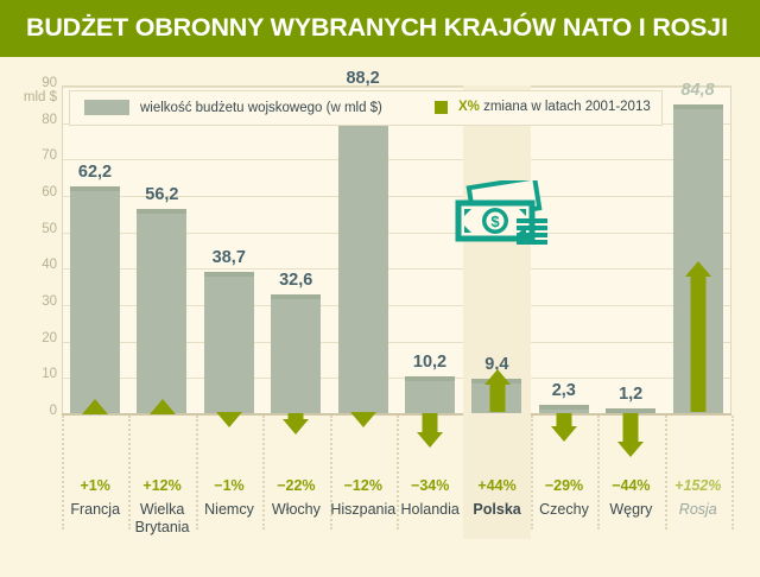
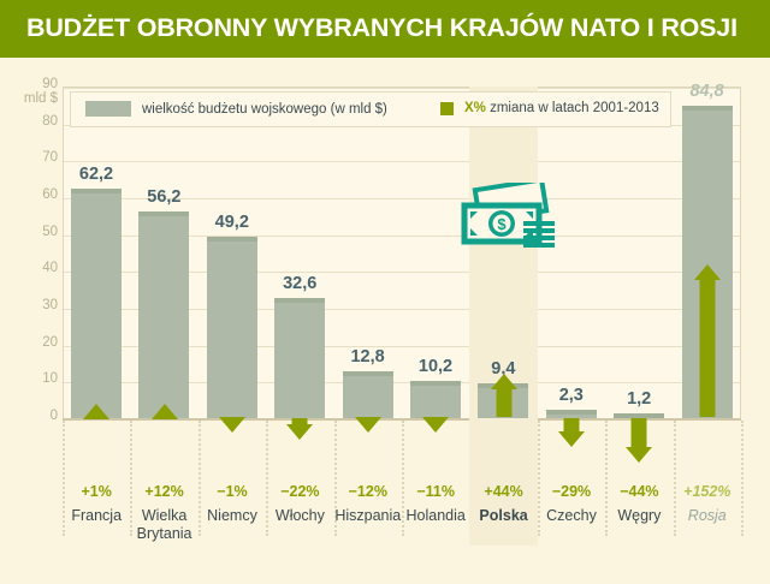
wielkość budżetu wojskowego (w mld $)/Niemcy: 38,7 -> 49,2
wielkość budżetu wojskowego (w mld $)/Hiszpania: 88,2 -> 12,8
X% zmiana w latach 2001-2013/Holandia: −34% -> −11%
